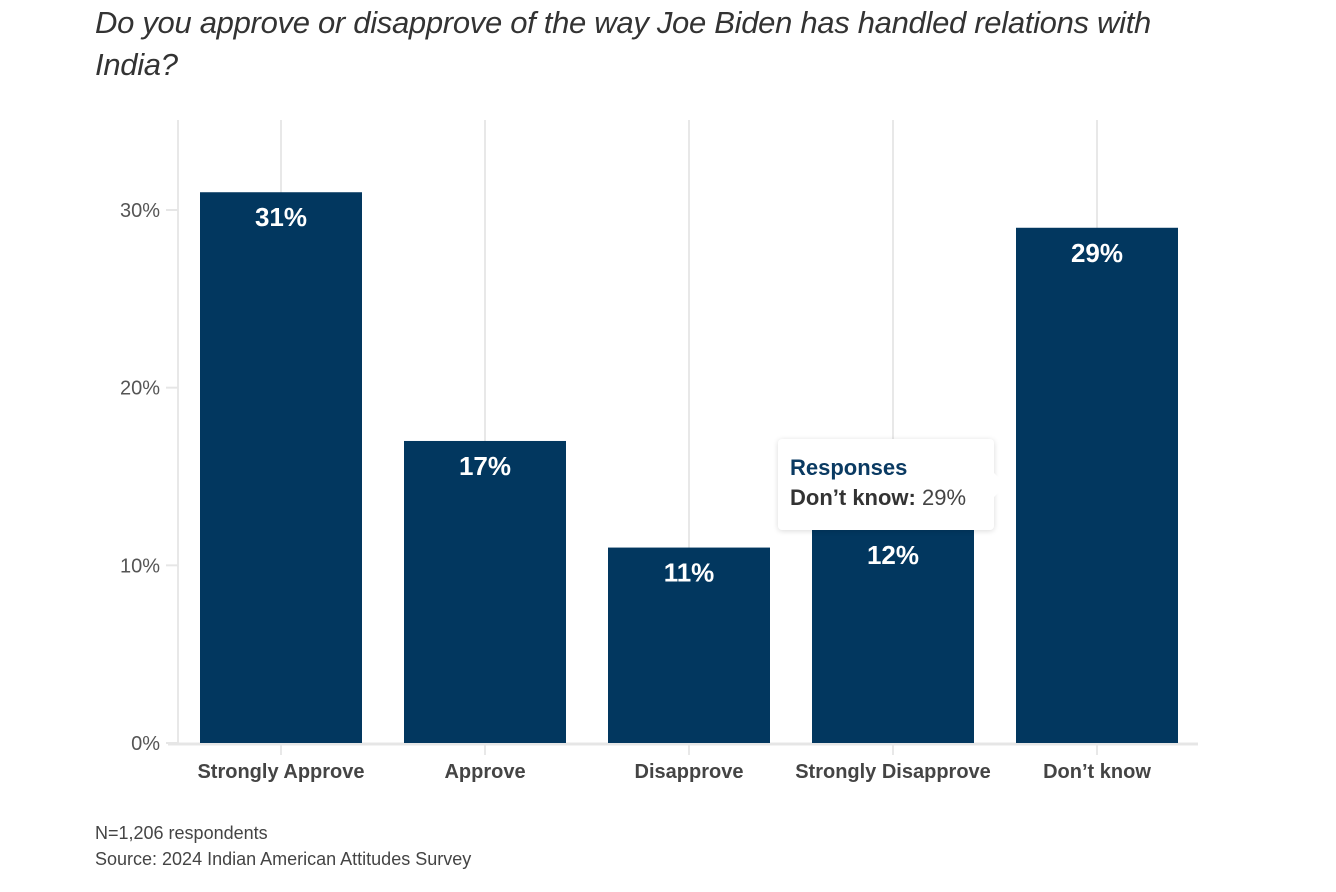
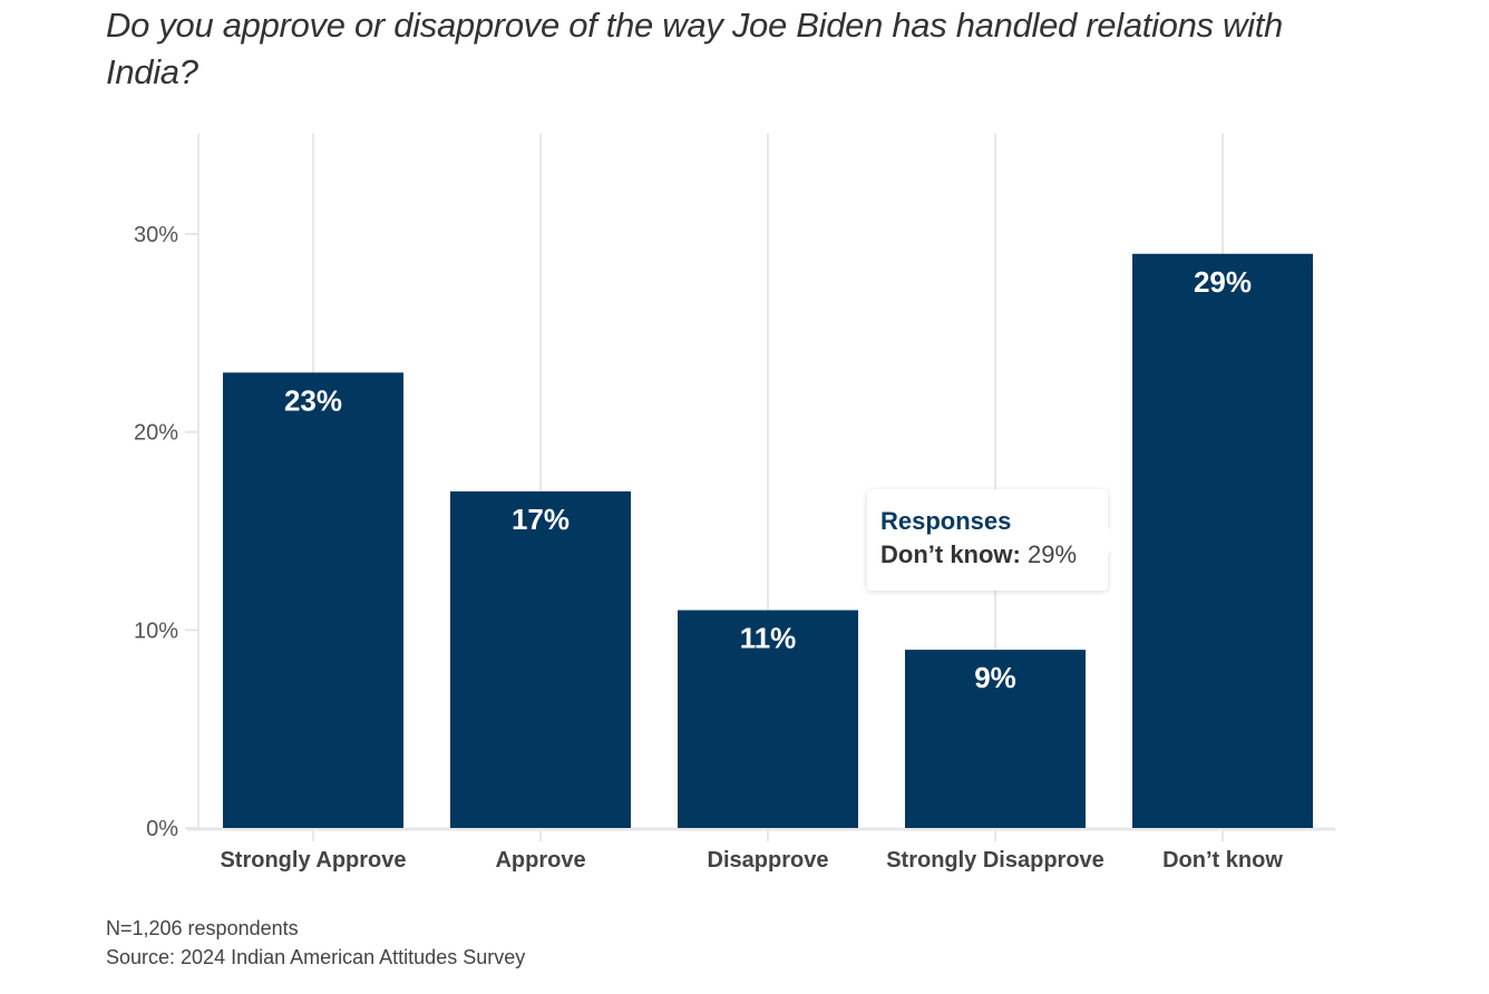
Strongly Approve: 31% -> 23%
Strongly Disapprove: 12% -> 9%
